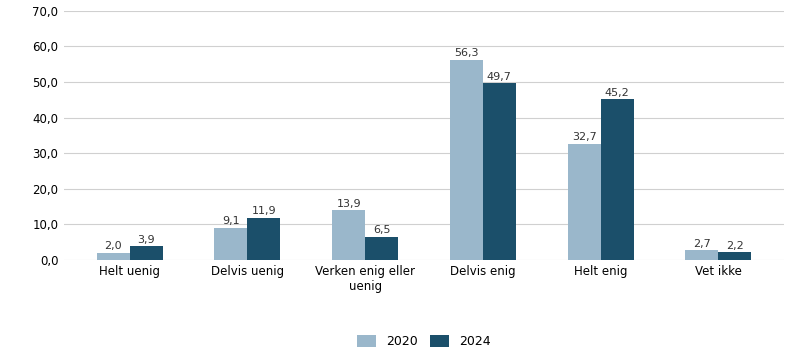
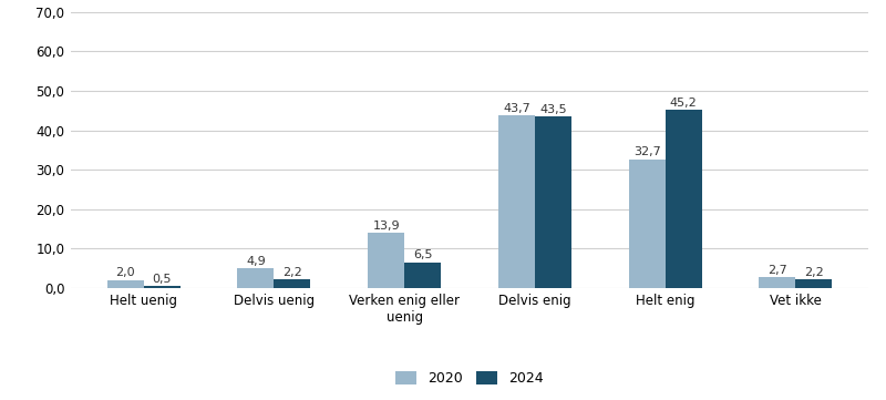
2024/Helt uenig: 3,9 -> 0,5
2020/Delvis uenig: 9,1 -> 4,9
2024/Delvis uenig: 11,9 -> 2,2
2020/Delvis enig: 56,3 -> 43,7
2024/Delvis enig: 49,7 -> 43,5
